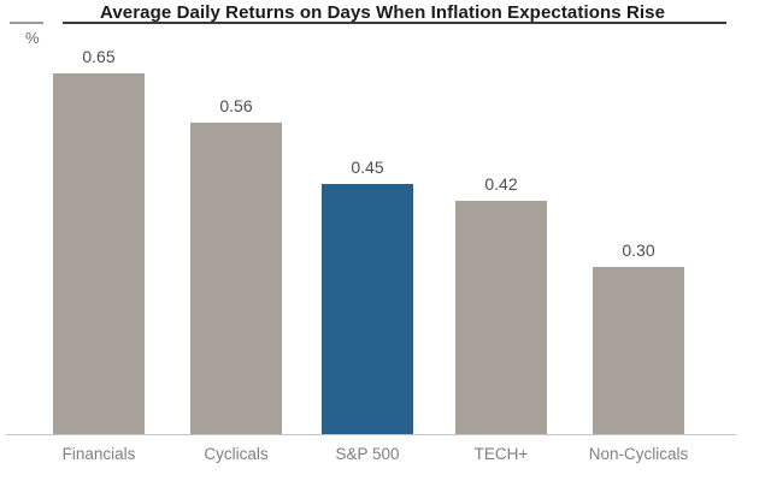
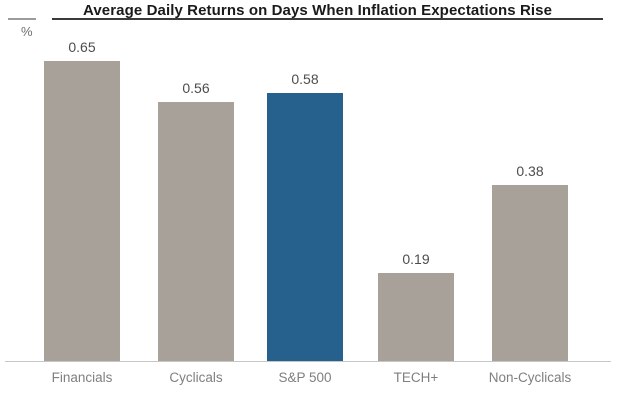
S&P 500: 0.45 -> 0.58
TECH+: 0.42 -> 0.19
Non-Cyclicals: 0.30 -> 0.38
